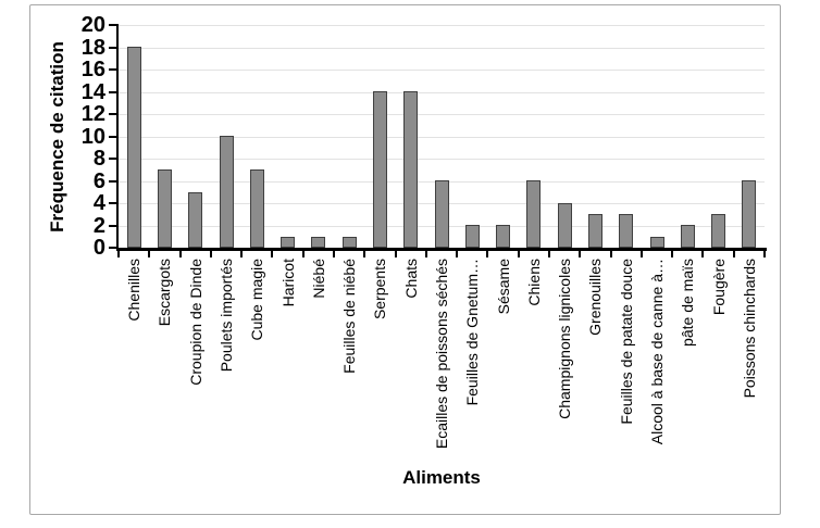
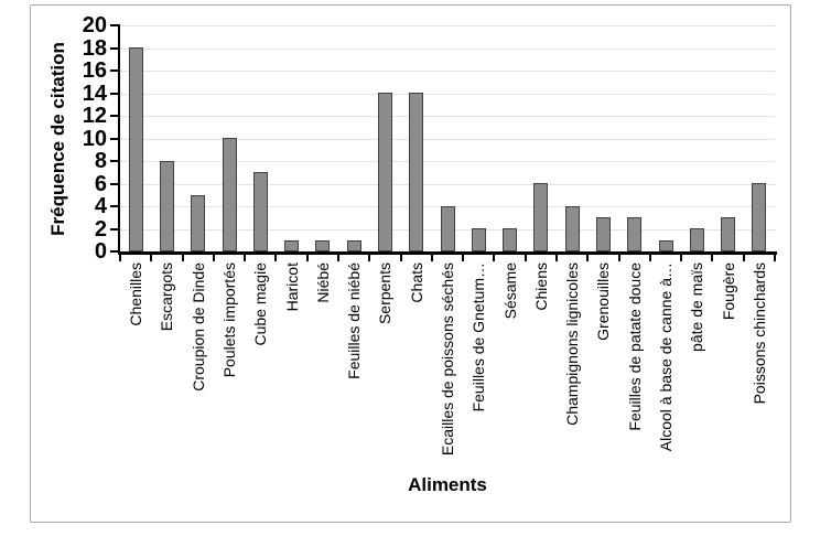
Escargots: 7 -> 8
Ecailles de poissons séchés: 6 -> 4
